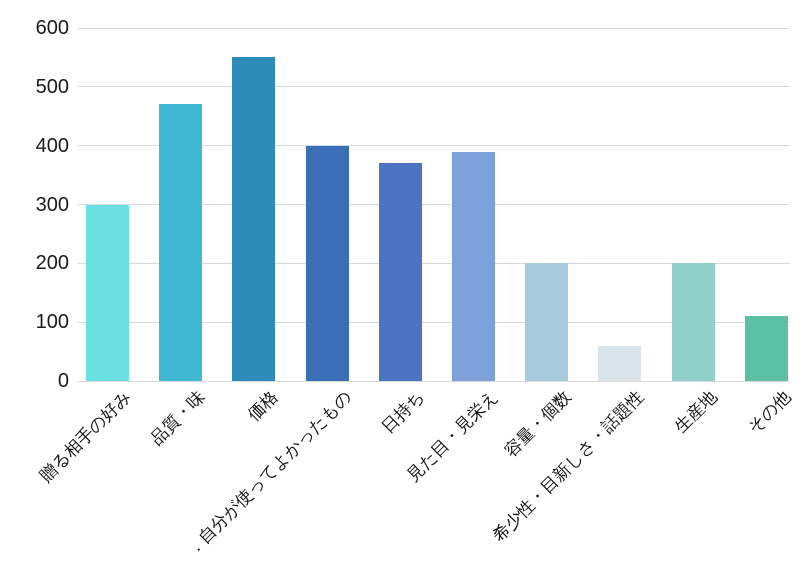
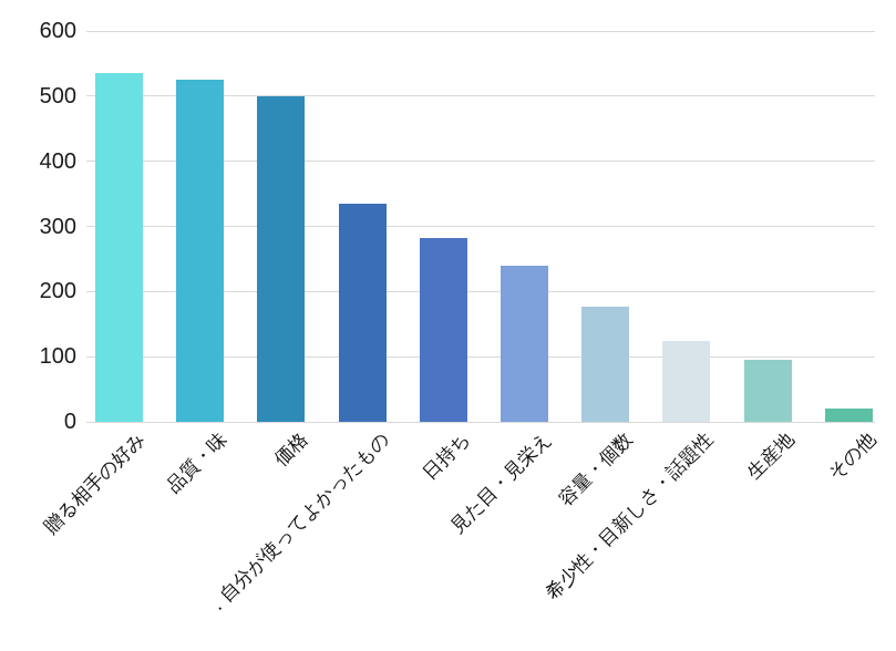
贈る相手の好み: 300 -> 540
品質・味: 470 -> 530
価格: 550 -> 500
．自分が使ってよかったもの: 400 -> 340
日持ち: 370 -> 280
見た目・見栄え: 390 -> 240
容量・個数: 200 -> 180
希少性・目新しさ・話題性: 60 -> 120
生産地: 200 -> 100
その他: 110 -> 20
